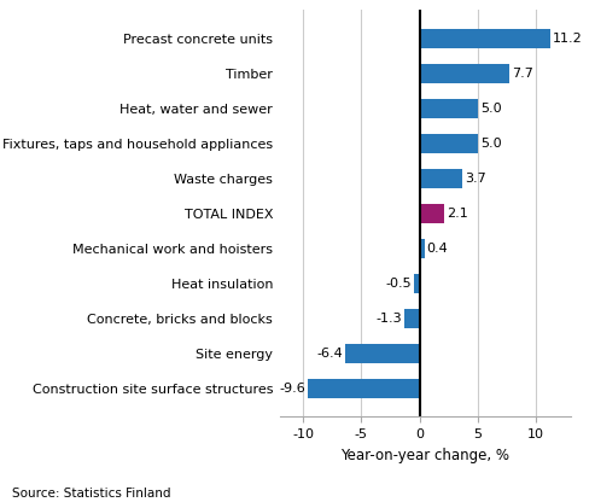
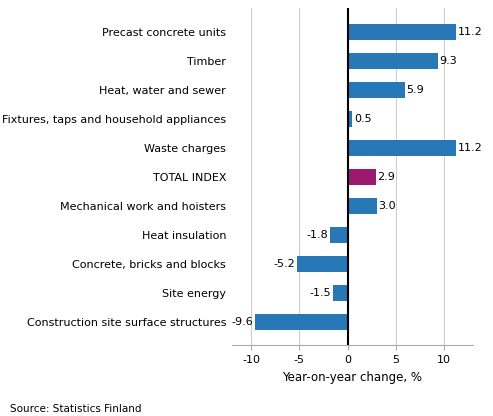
Timber: 7.7 -> 9.3
Heat, water and sewer: 5.0 -> 5.9
Fixtures, taps and household appliances: 5.0 -> 0.5
Waste charges: 3.7 -> 11.2
TOTAL INDEX: 2.1 -> 2.9
Mechanical work and hoisters: 0.4 -> 3.0
Heat insulation: -0.5 -> -1.8
Concrete, bricks and blocks: -1.3 -> -5.2
Site energy: -6.4 -> -1.5
